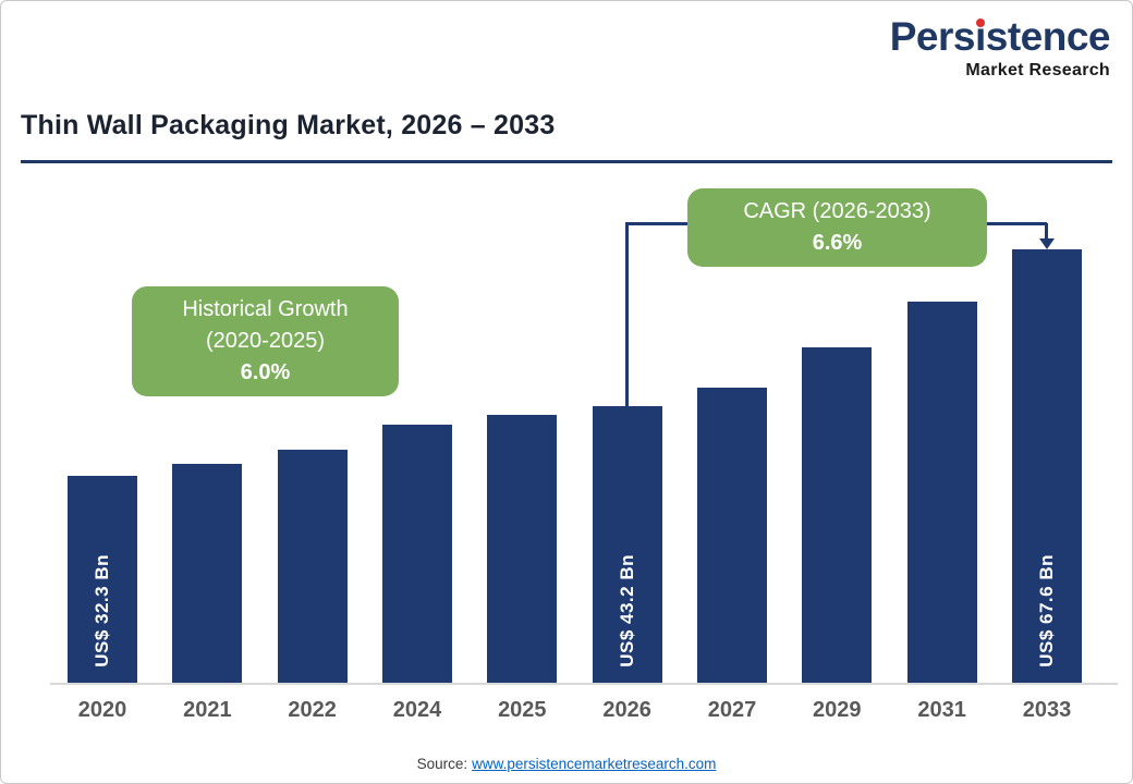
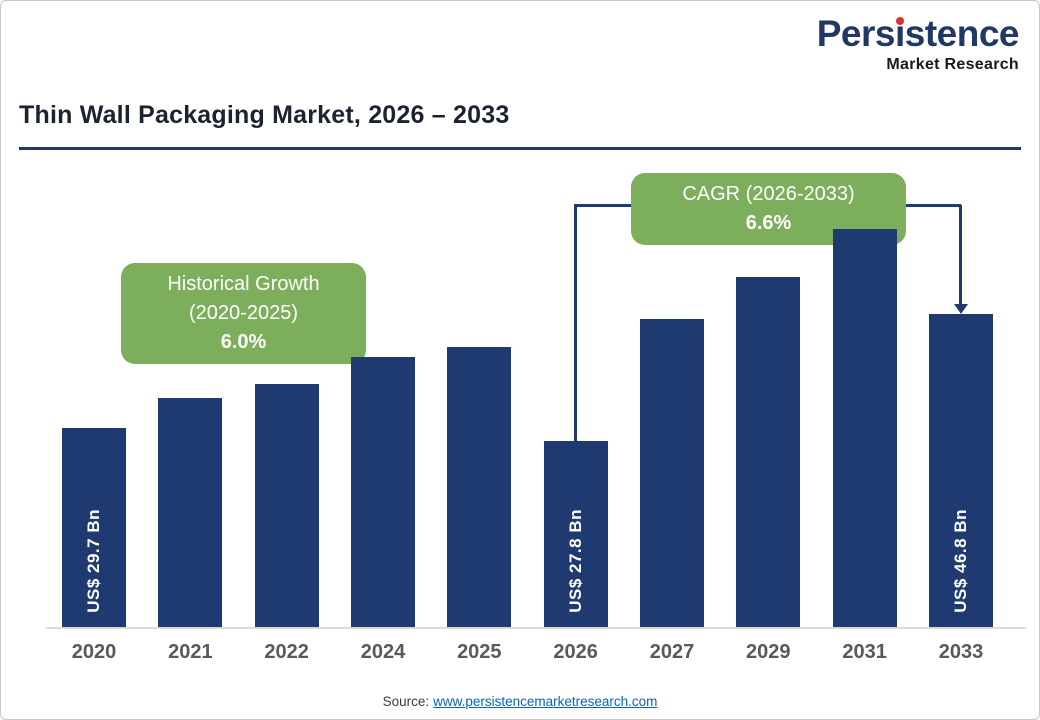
2020: 32.3 -> 29.7
2026: 43.2 -> 27.8
2033: 67.6 -> 46.8
